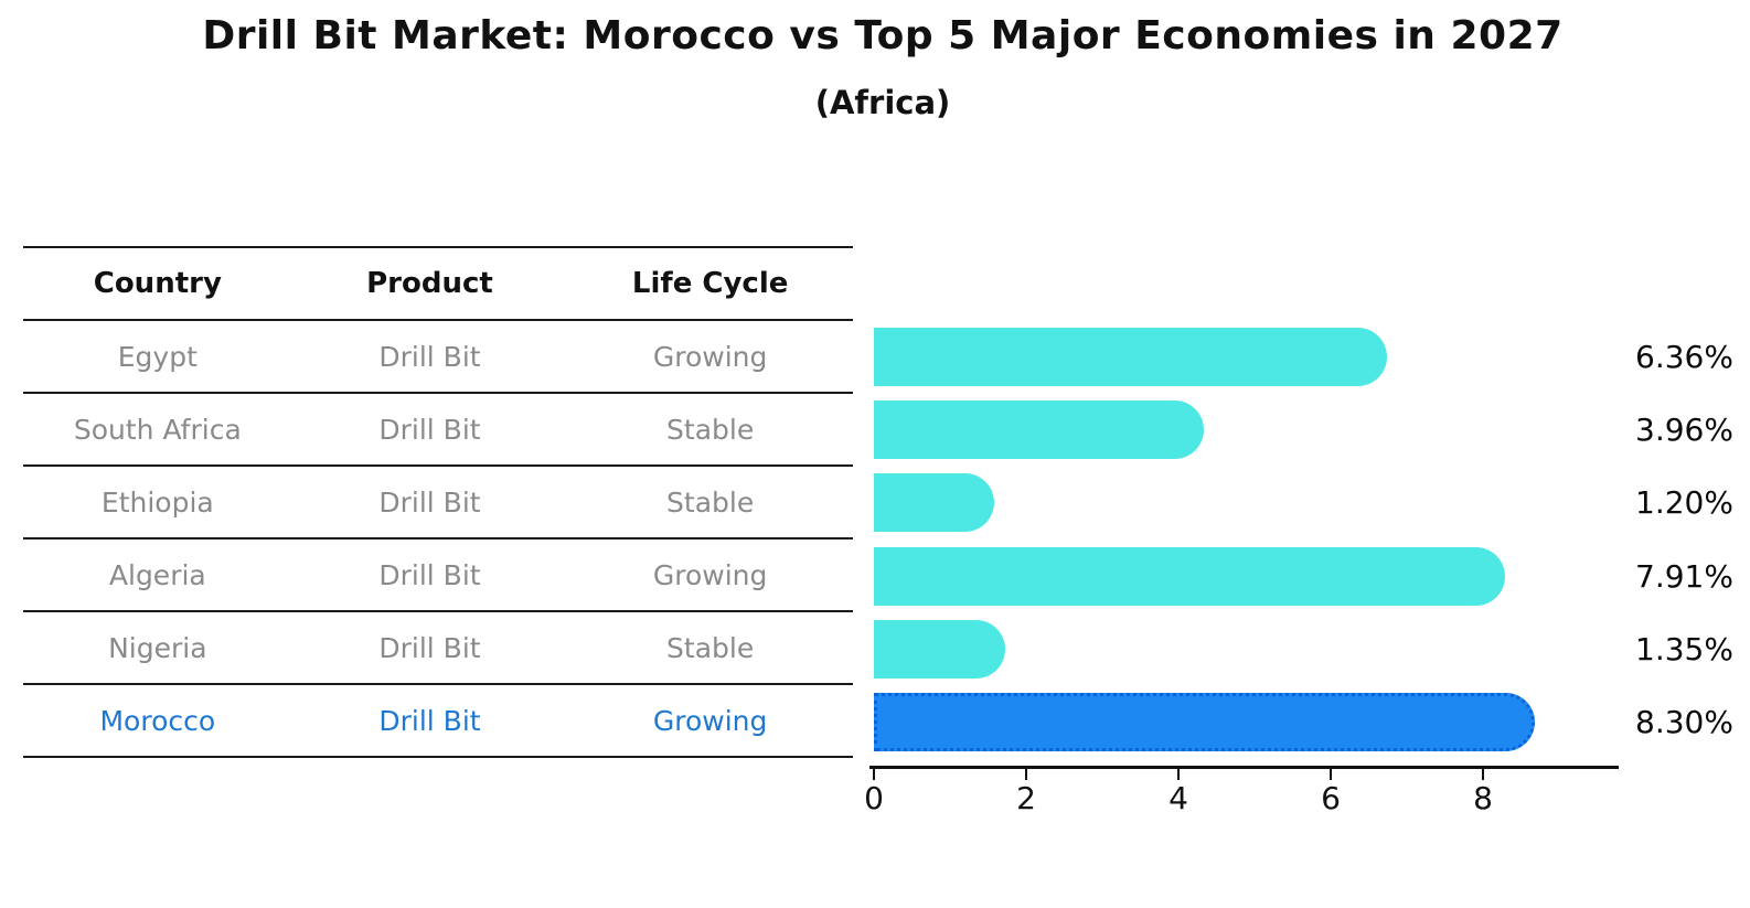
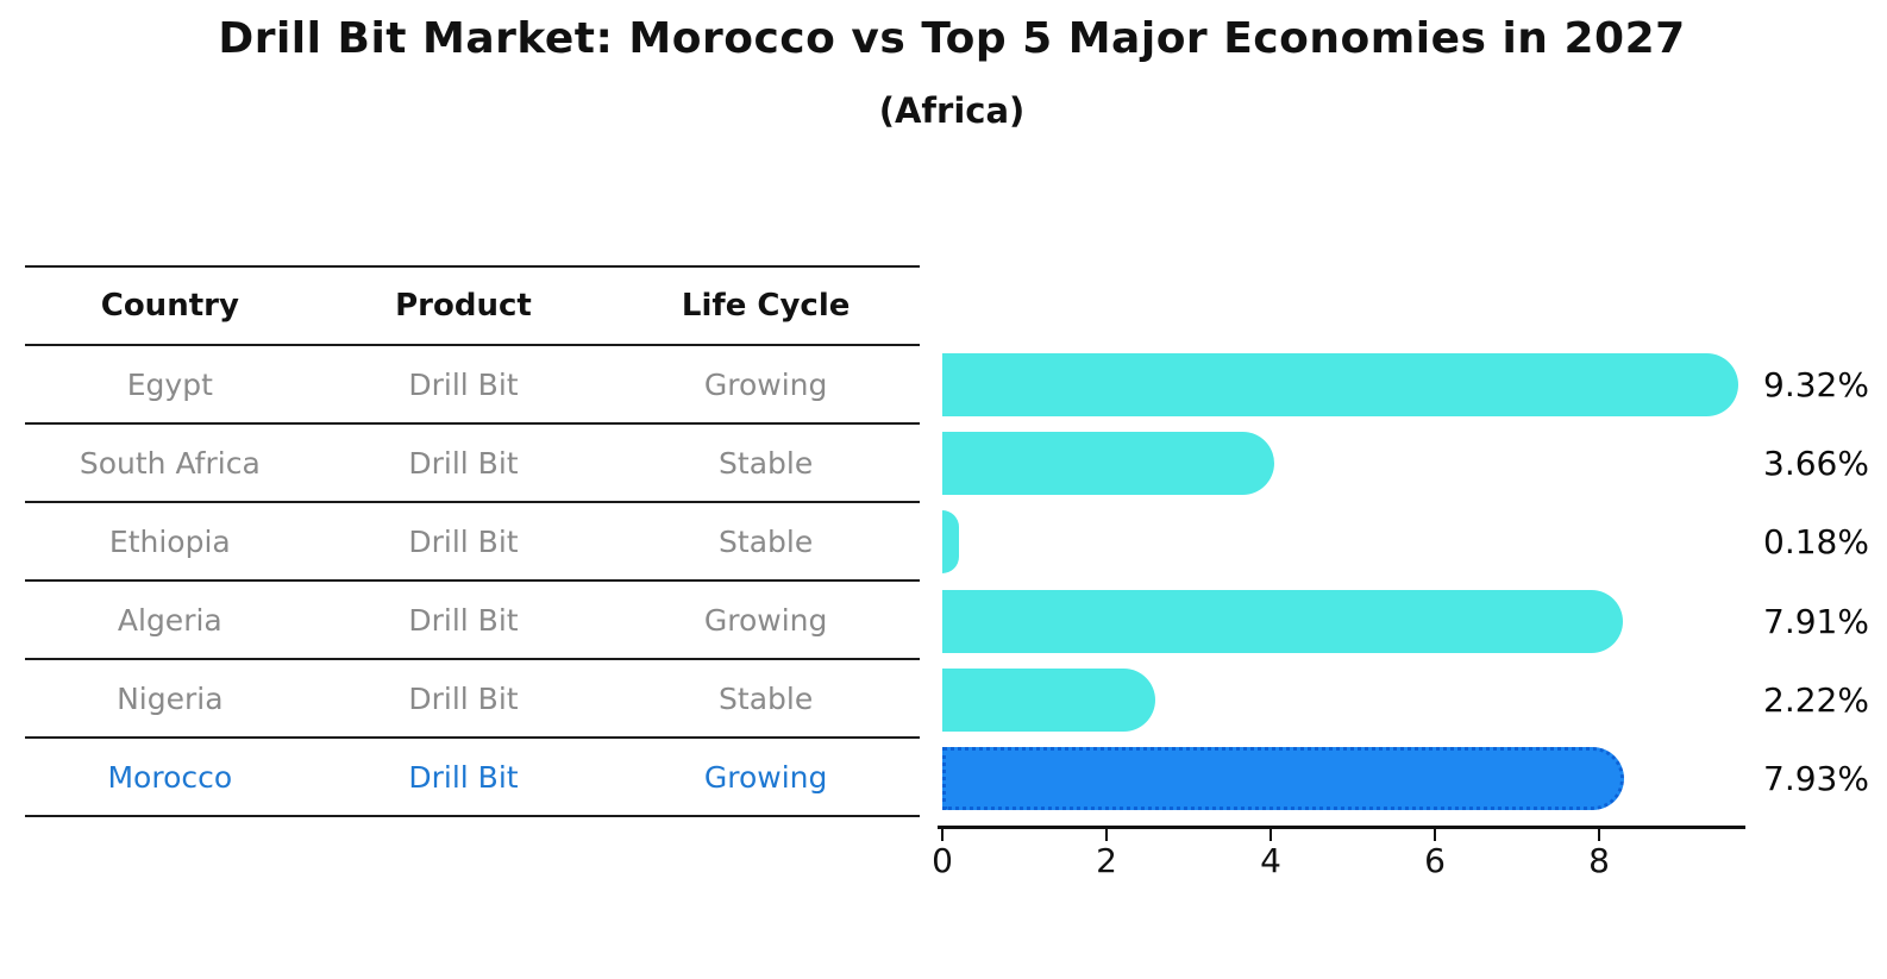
Egypt: 6.36% -> 9.32%
South Africa: 3.96% -> 3.66%
Ethiopia: 1.20% -> 0.18%
Nigeria: 1.35% -> 2.22%
Morocco: 8.30% -> 7.93%
